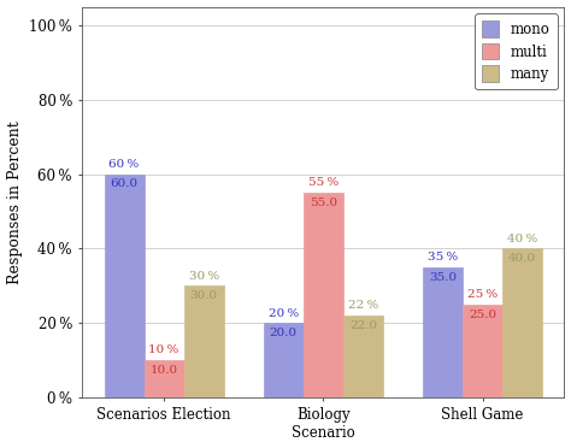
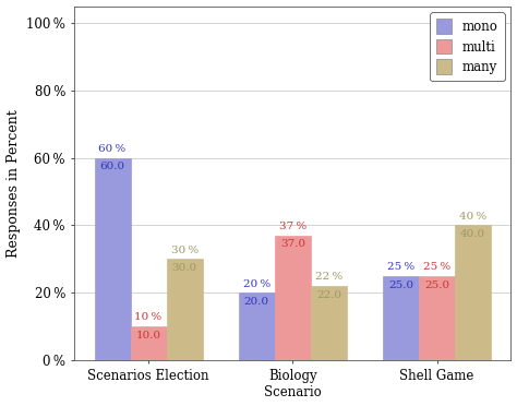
multi/Biology Scenario: 55.0 -> 37.0
mono/Shell Game: 35.0 -> 25.0
